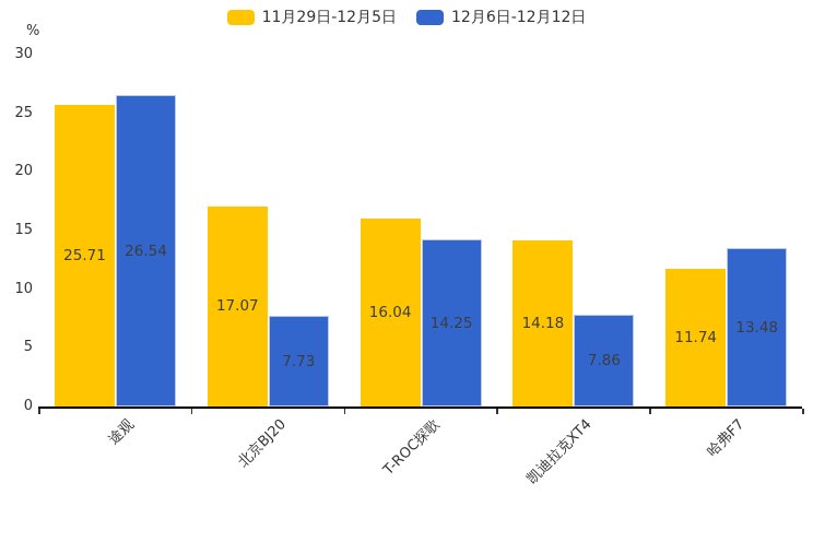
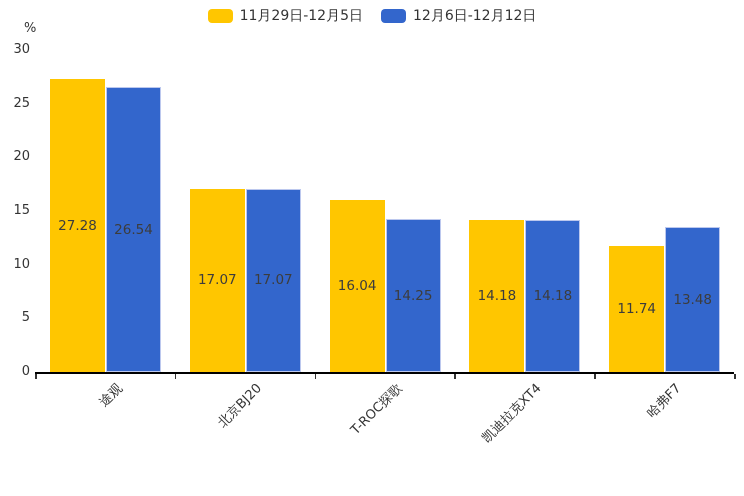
11月29日-12月5日/途观: 25.71 -> 27.28
12月6日-12月12日/北京BJ20: 7.73 -> 17.07
12月6日-12月12日/凯迪拉克XT4: 7.86 -> 14.18
